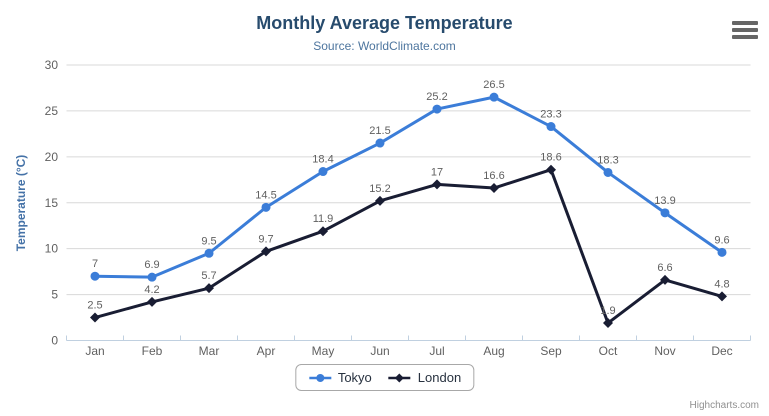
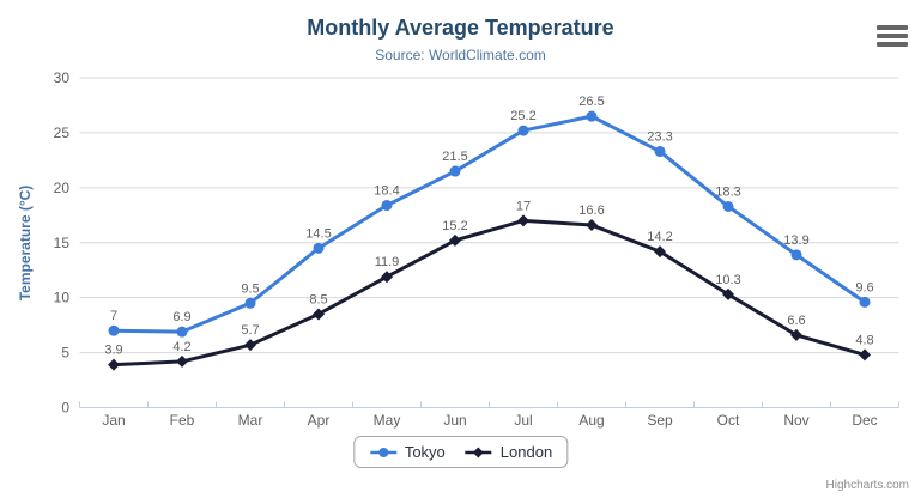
London/Jan: 2.5 -> 3.9
London/Apr: 9.7 -> 8.5
London/Sep: 18.6 -> 14.2
London/Oct: 1.9 -> 10.3
